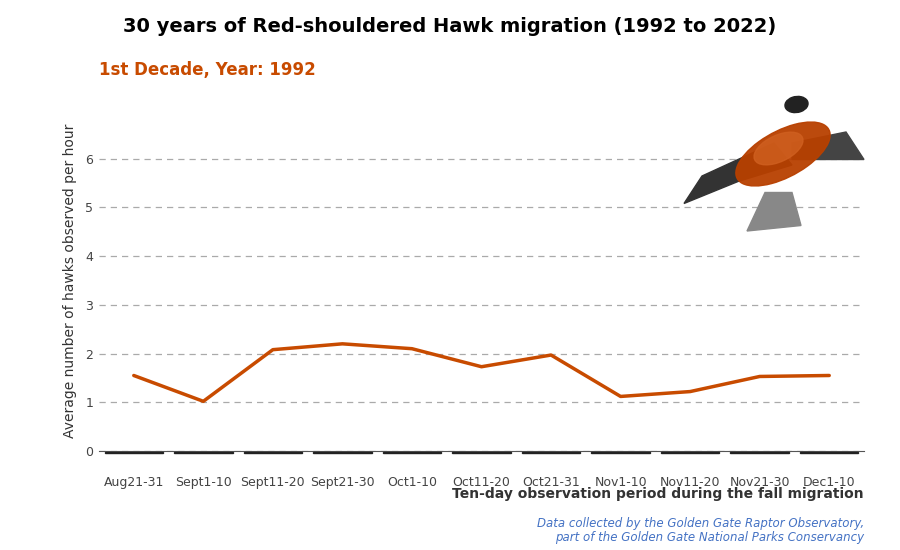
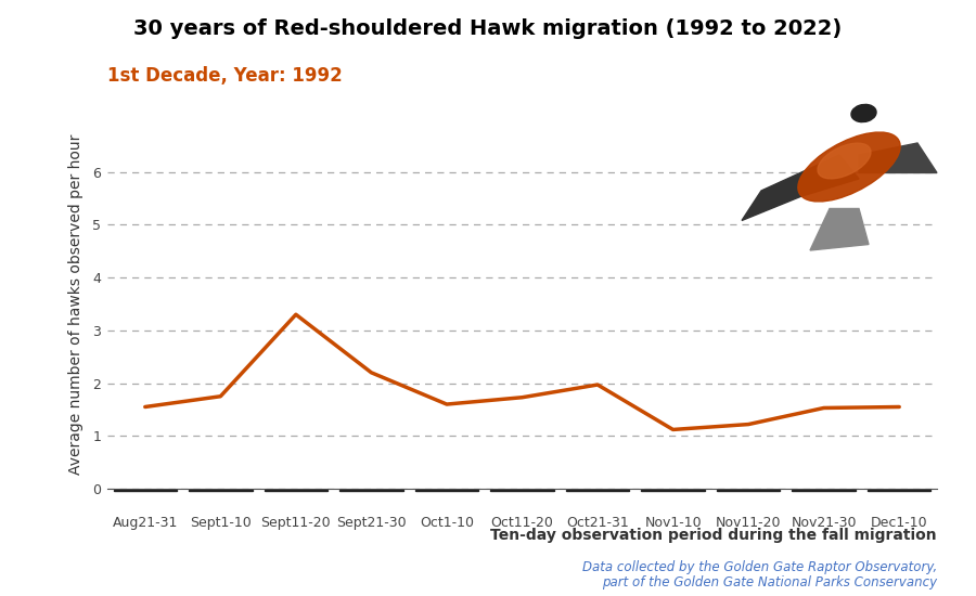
Sept1-10: 1.02 -> 1.75
Sept11-20: 2.08 -> 3.30
Oct1-10: 2.10 -> 1.60
